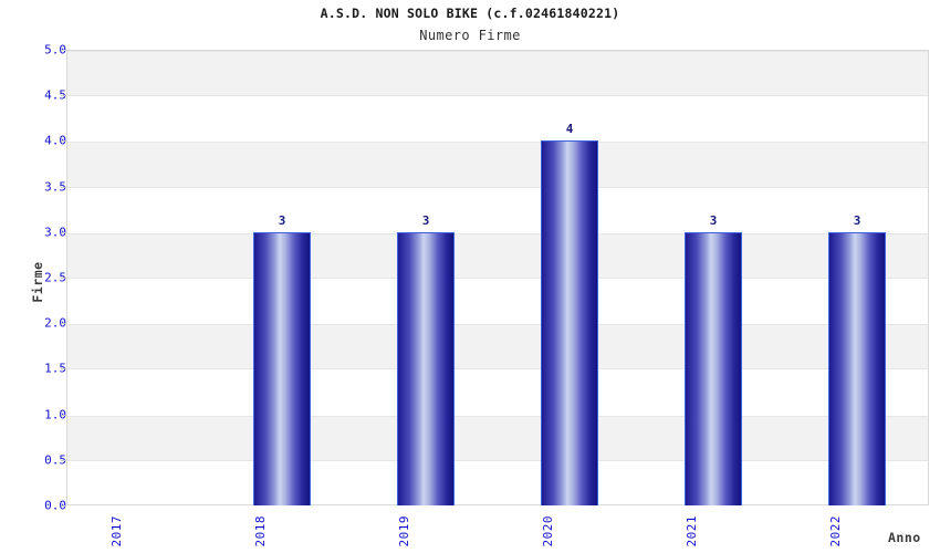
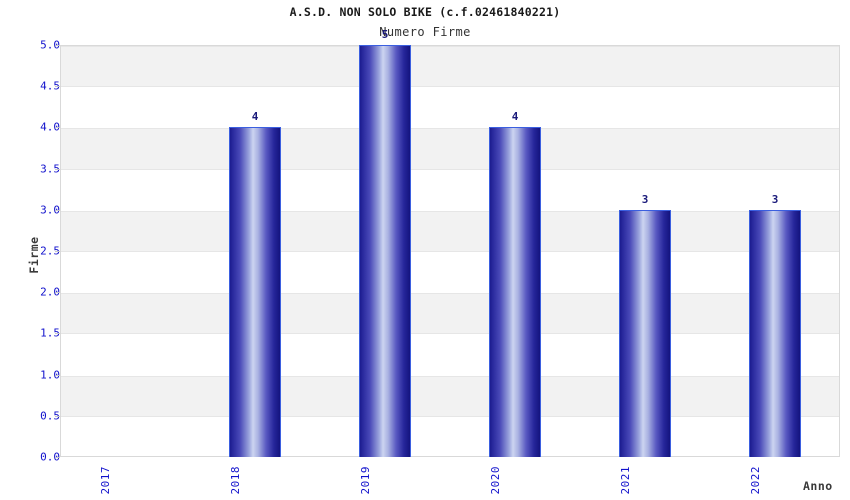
2018: 3 -> 4
2019: 3 -> 5
